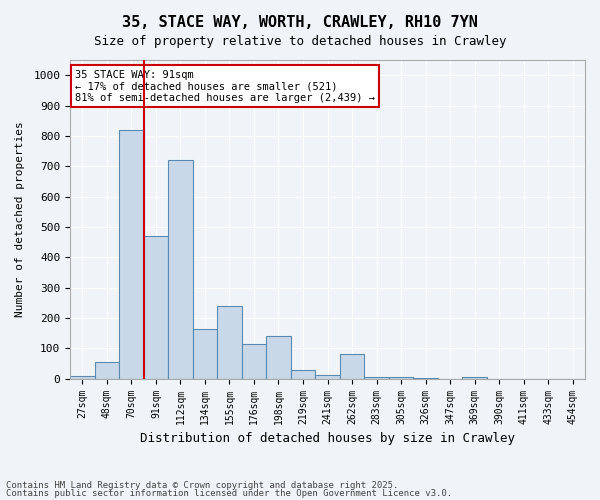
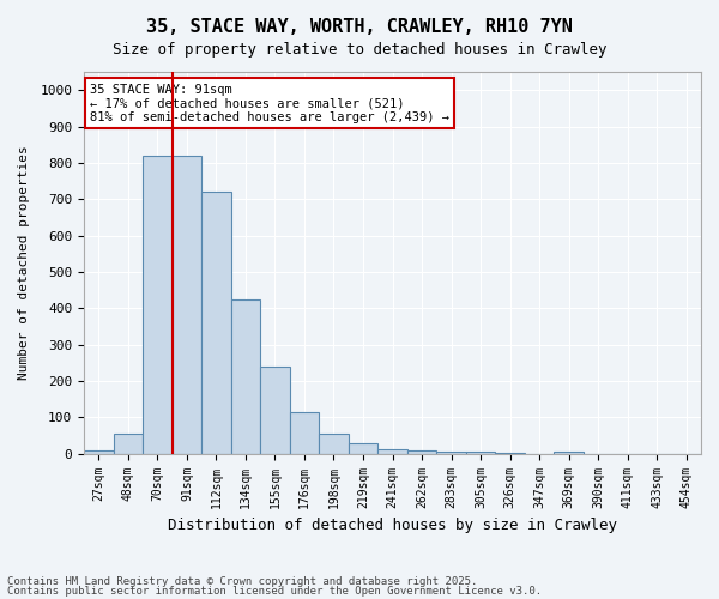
91sqm: 470 -> 820
134sqm: 165 -> 425
198sqm: 140 -> 55
262sqm: 80 -> 10
